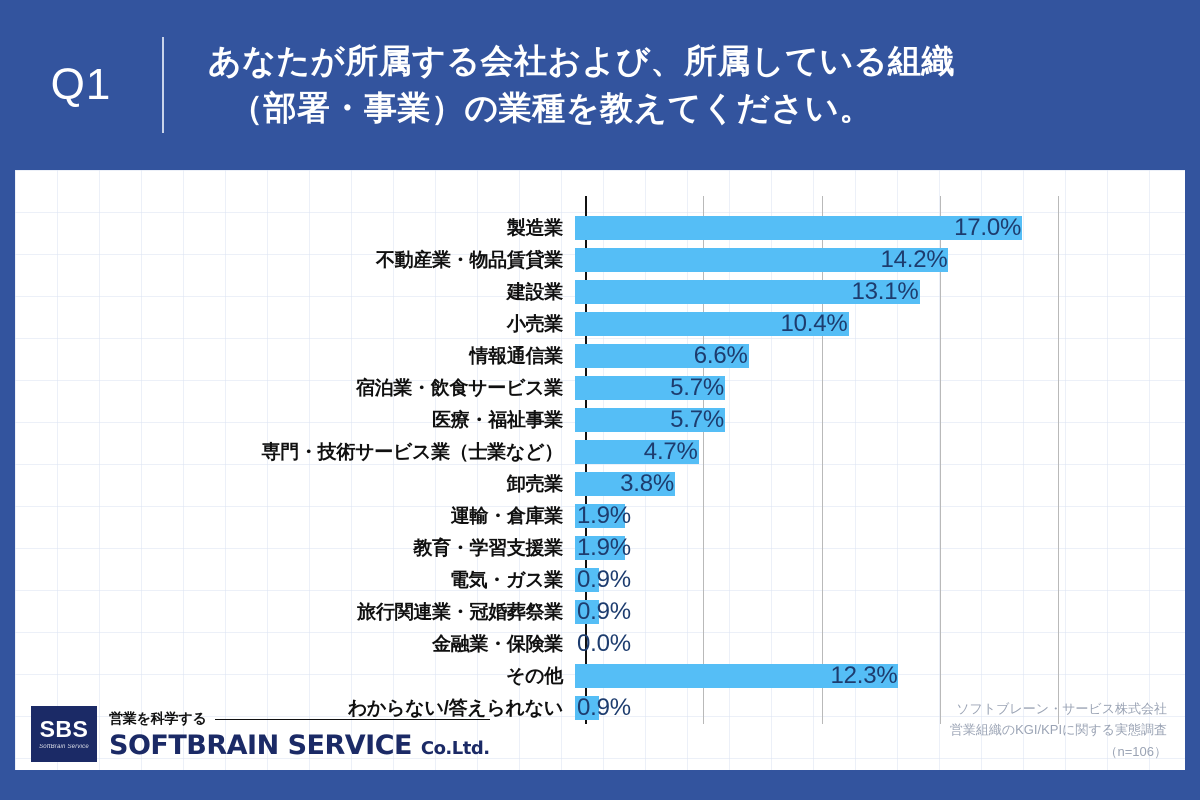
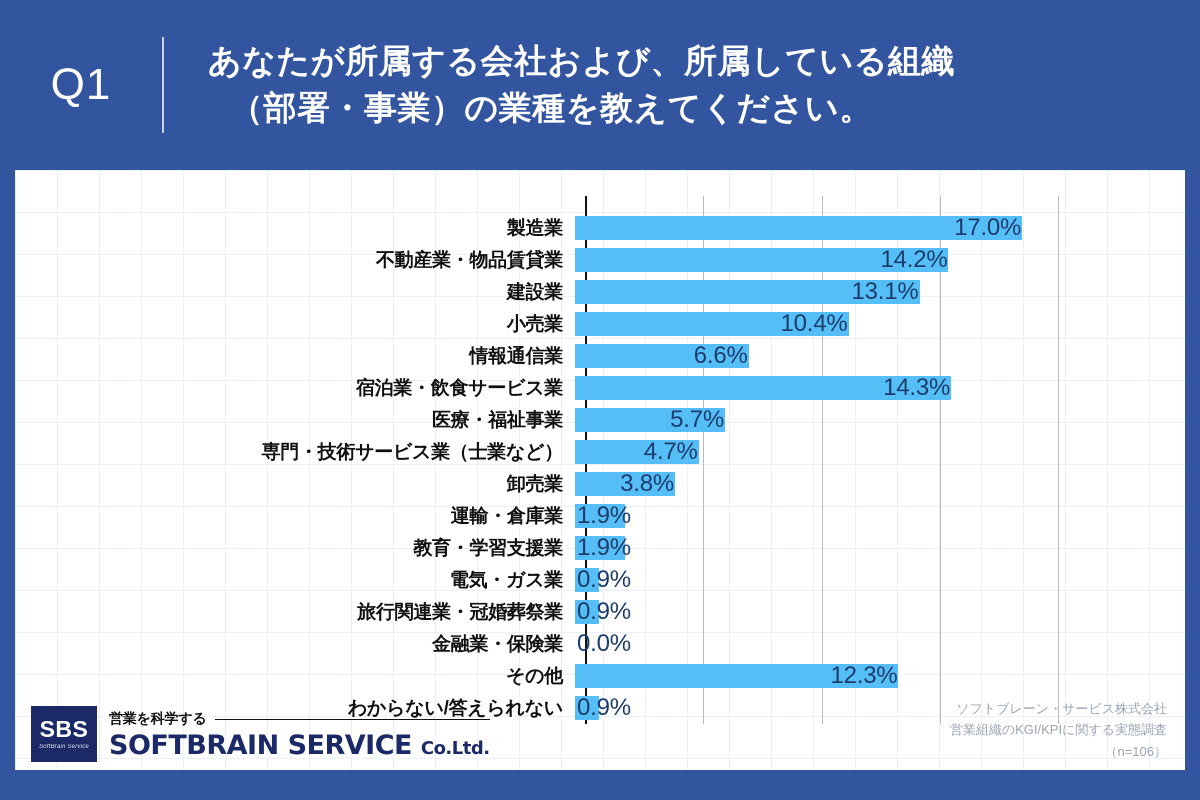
宿泊業・飲食サービス業: 5.7% -> 14.3%
